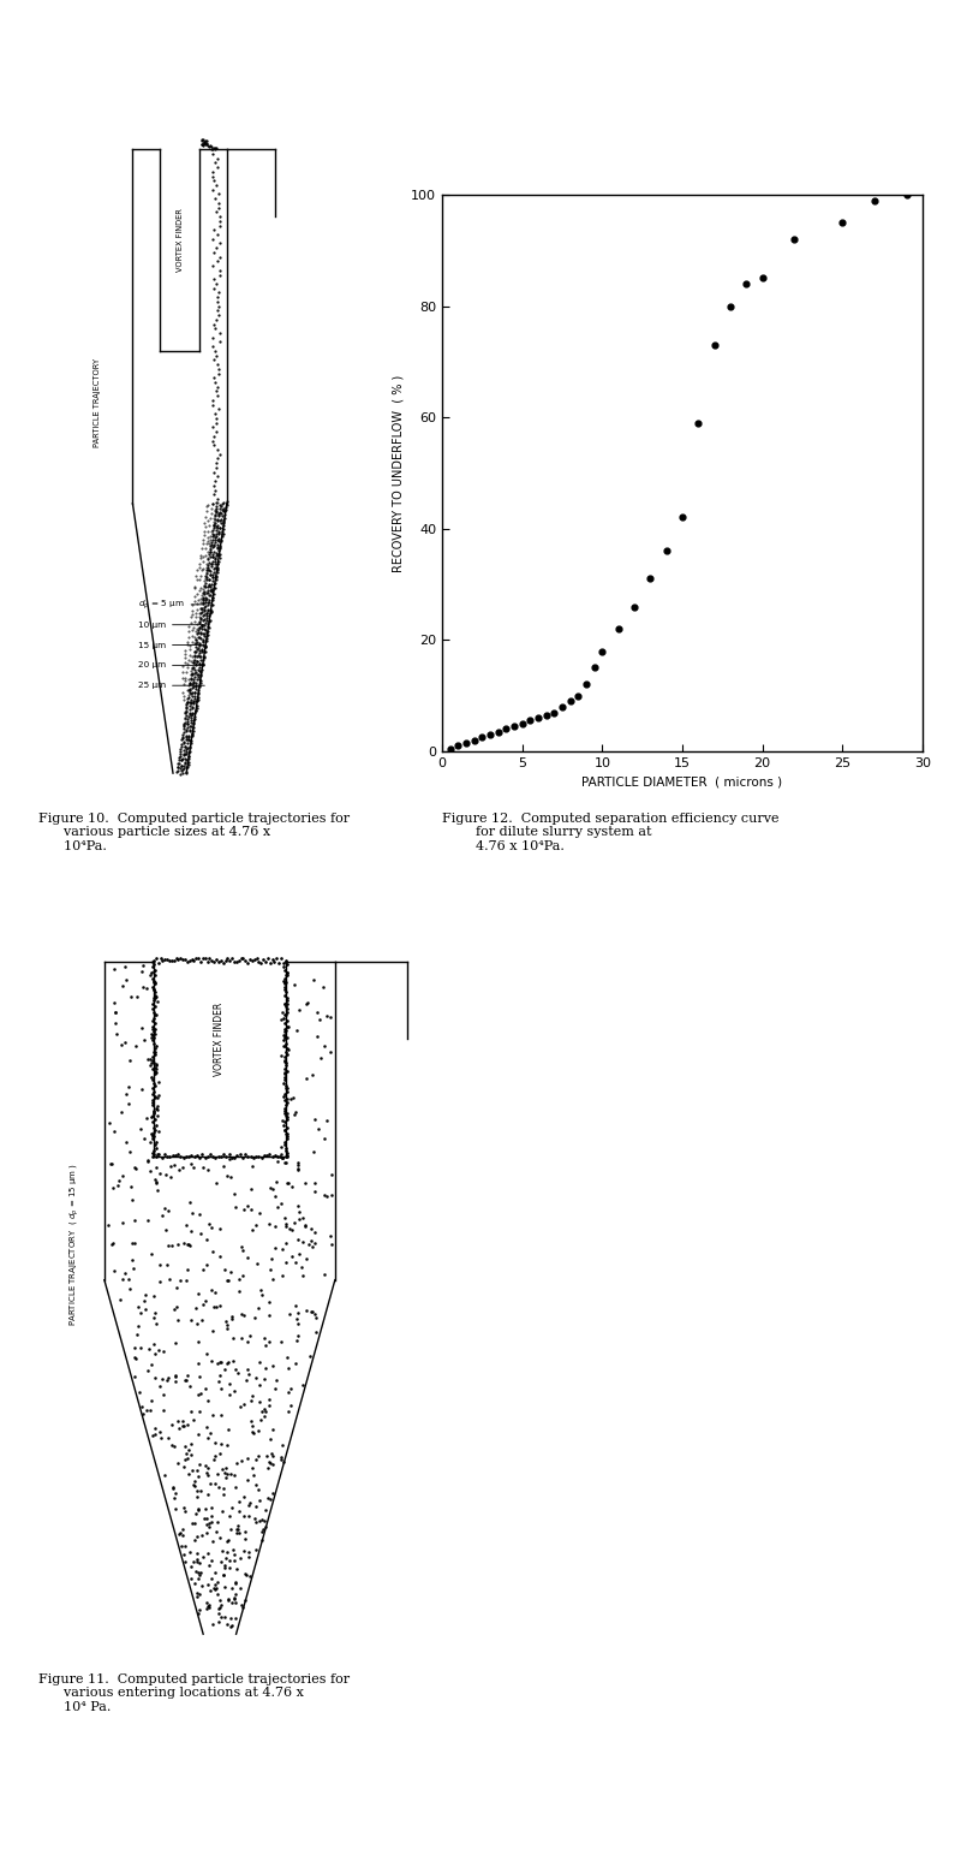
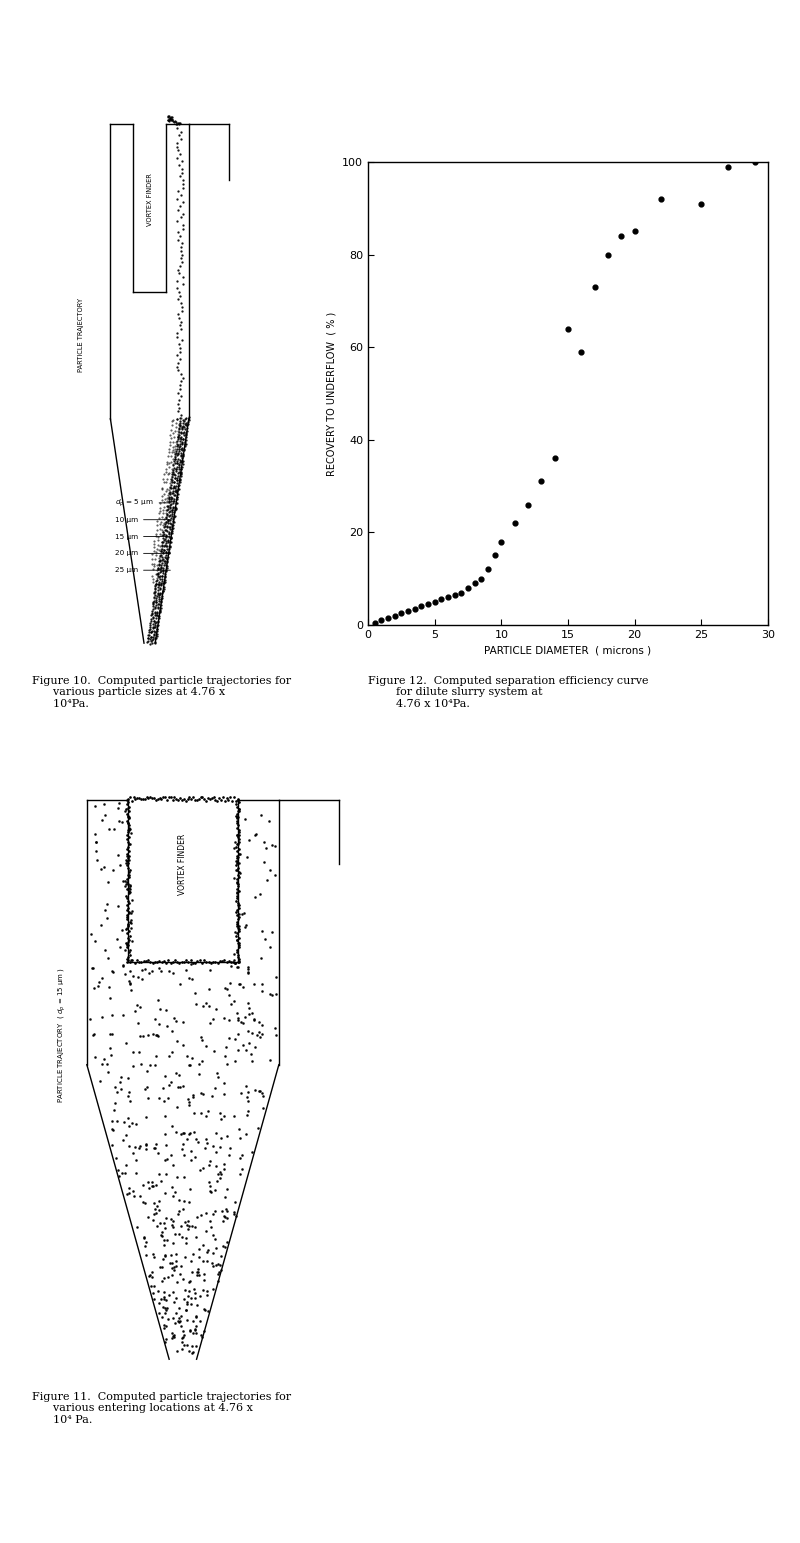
15: 42.0 -> 64.0
25: 95.0 -> 91.0
